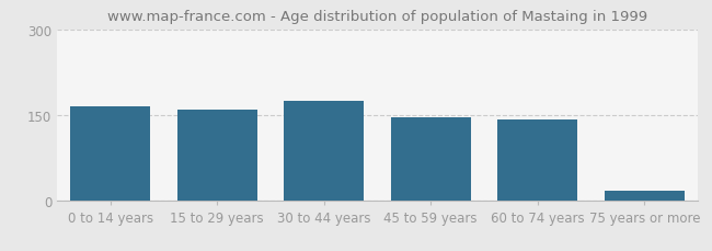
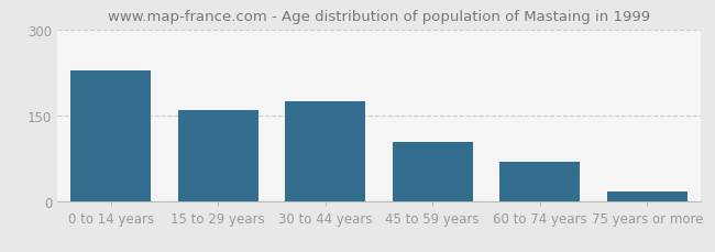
0 to 14 years: 165 -> 228
45 to 59 years: 146 -> 104
60 to 74 years: 141 -> 70
